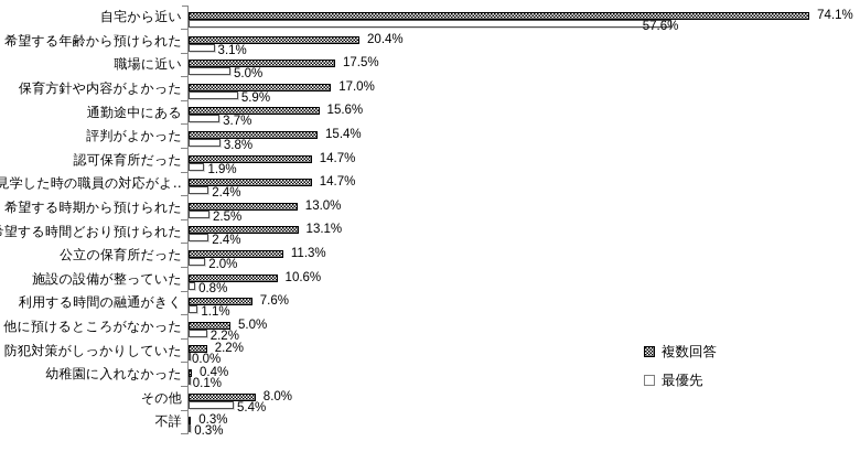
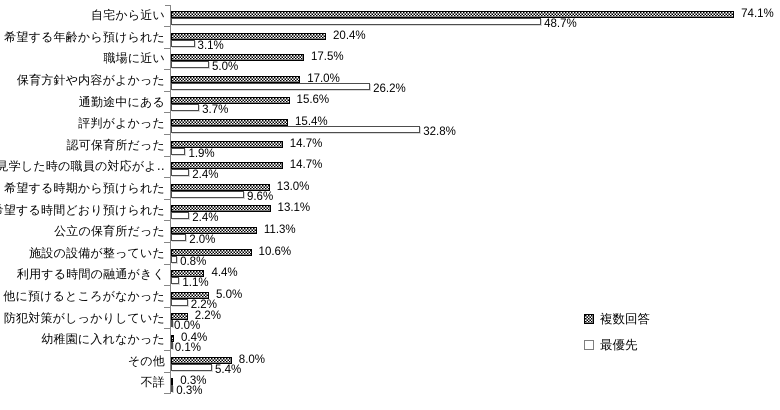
最優先/自宅から近い: 57.6% -> 48.7%
最優先/保育方針や内容がよかった: 5.9% -> 26.2%
最優先/評判がよかった: 3.8% -> 32.8%
最優先/希望する時期から預けられた: 2.5% -> 9.6%
複数回答/利用する時間の融通がきく: 7.6% -> 4.4%
